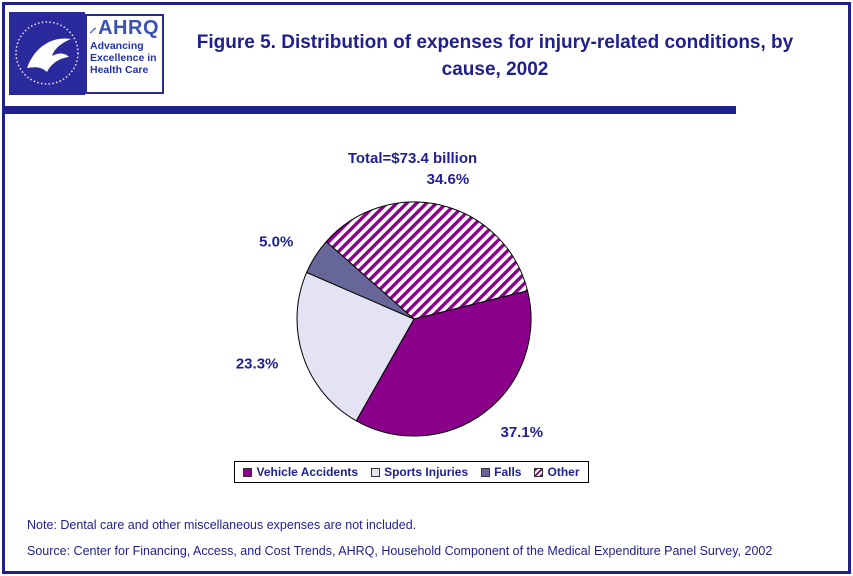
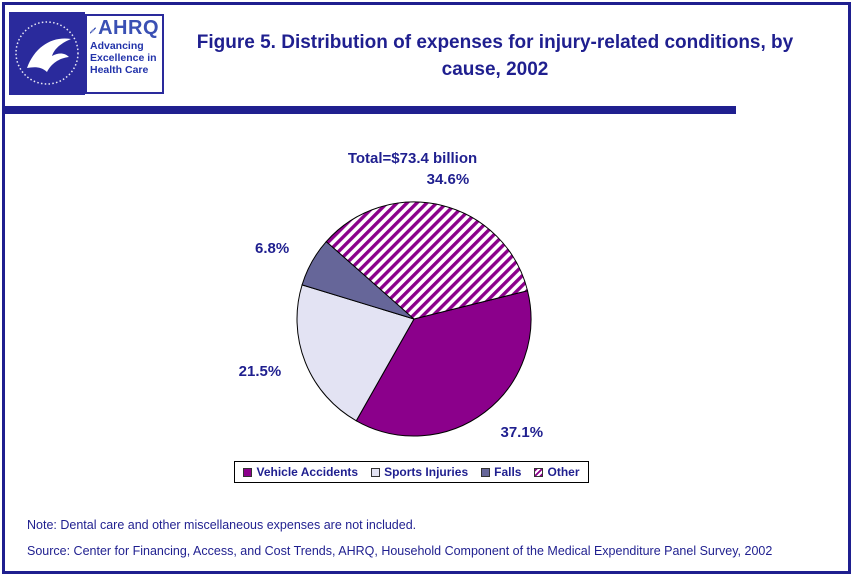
Sports Injuries: 23.3% -> 21.5%
Falls: 5.0% -> 6.8%
